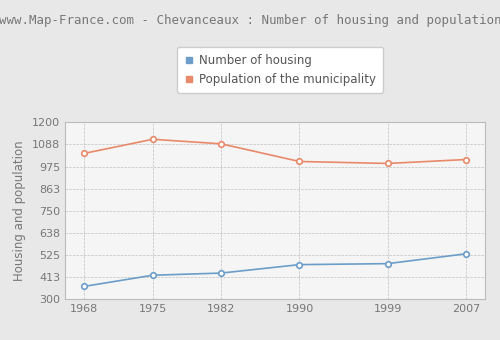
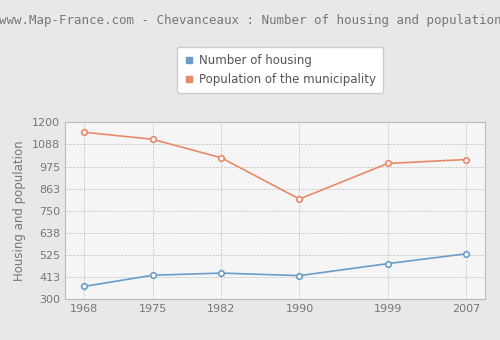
Population of the municipality/1968: 1040 -> 1150
Population of the municipality/1982: 1090 -> 1020
Number of housing/1990: 480 -> 420
Population of the municipality/1990: 1000 -> 810
